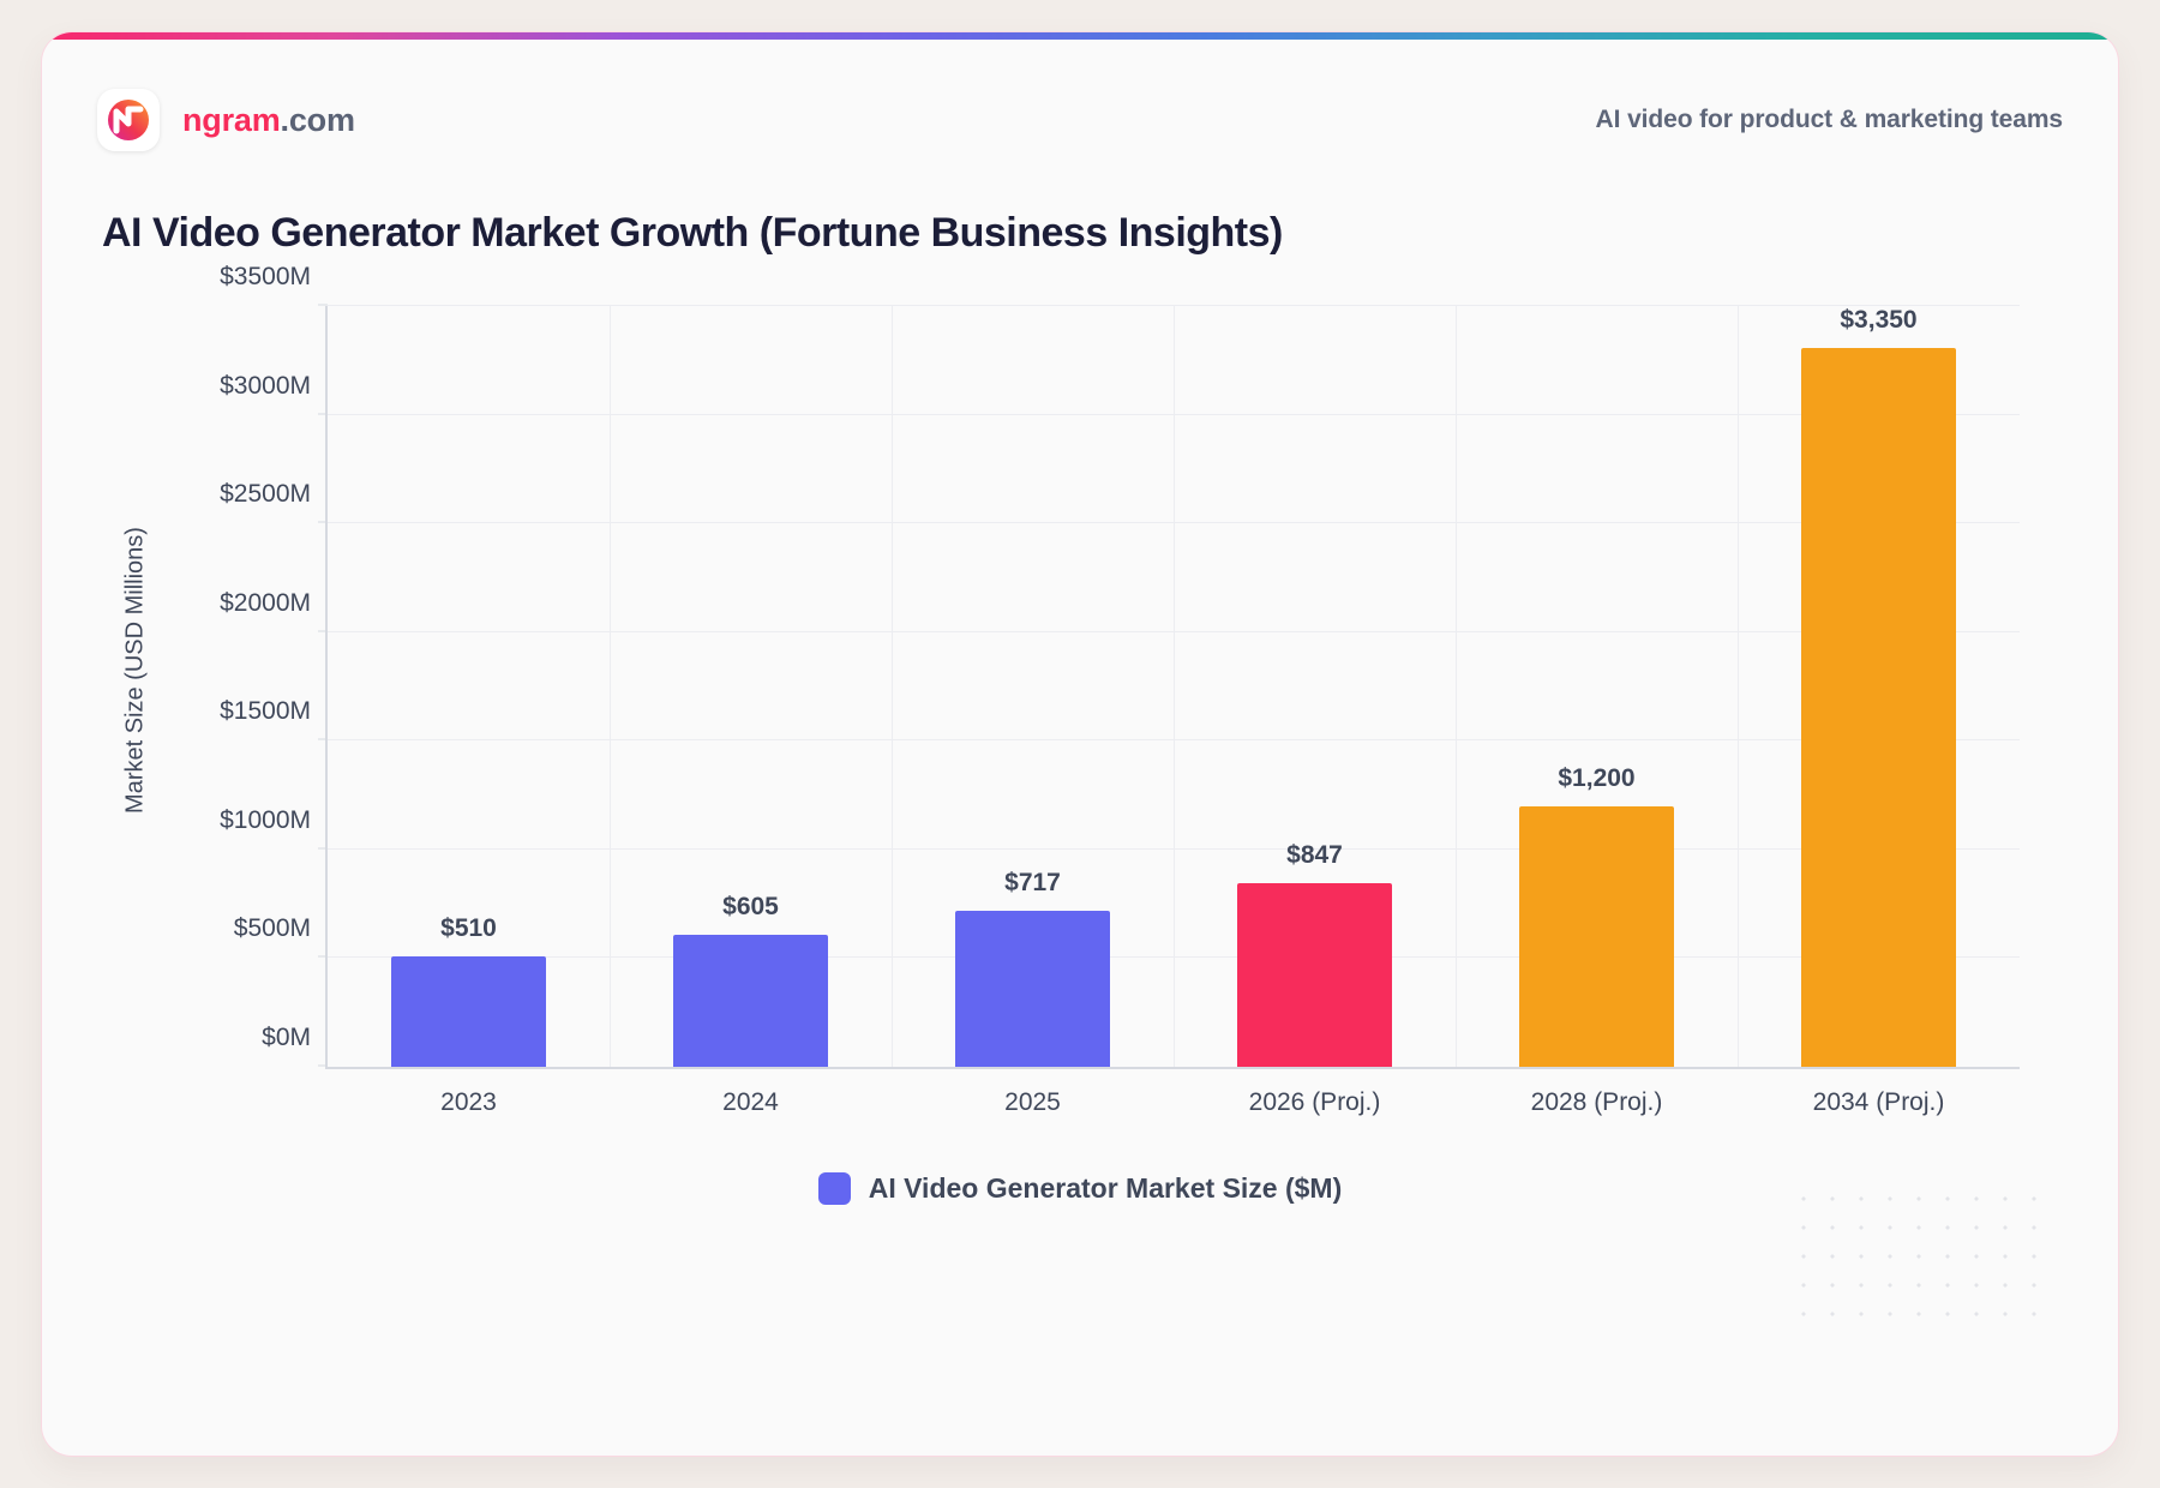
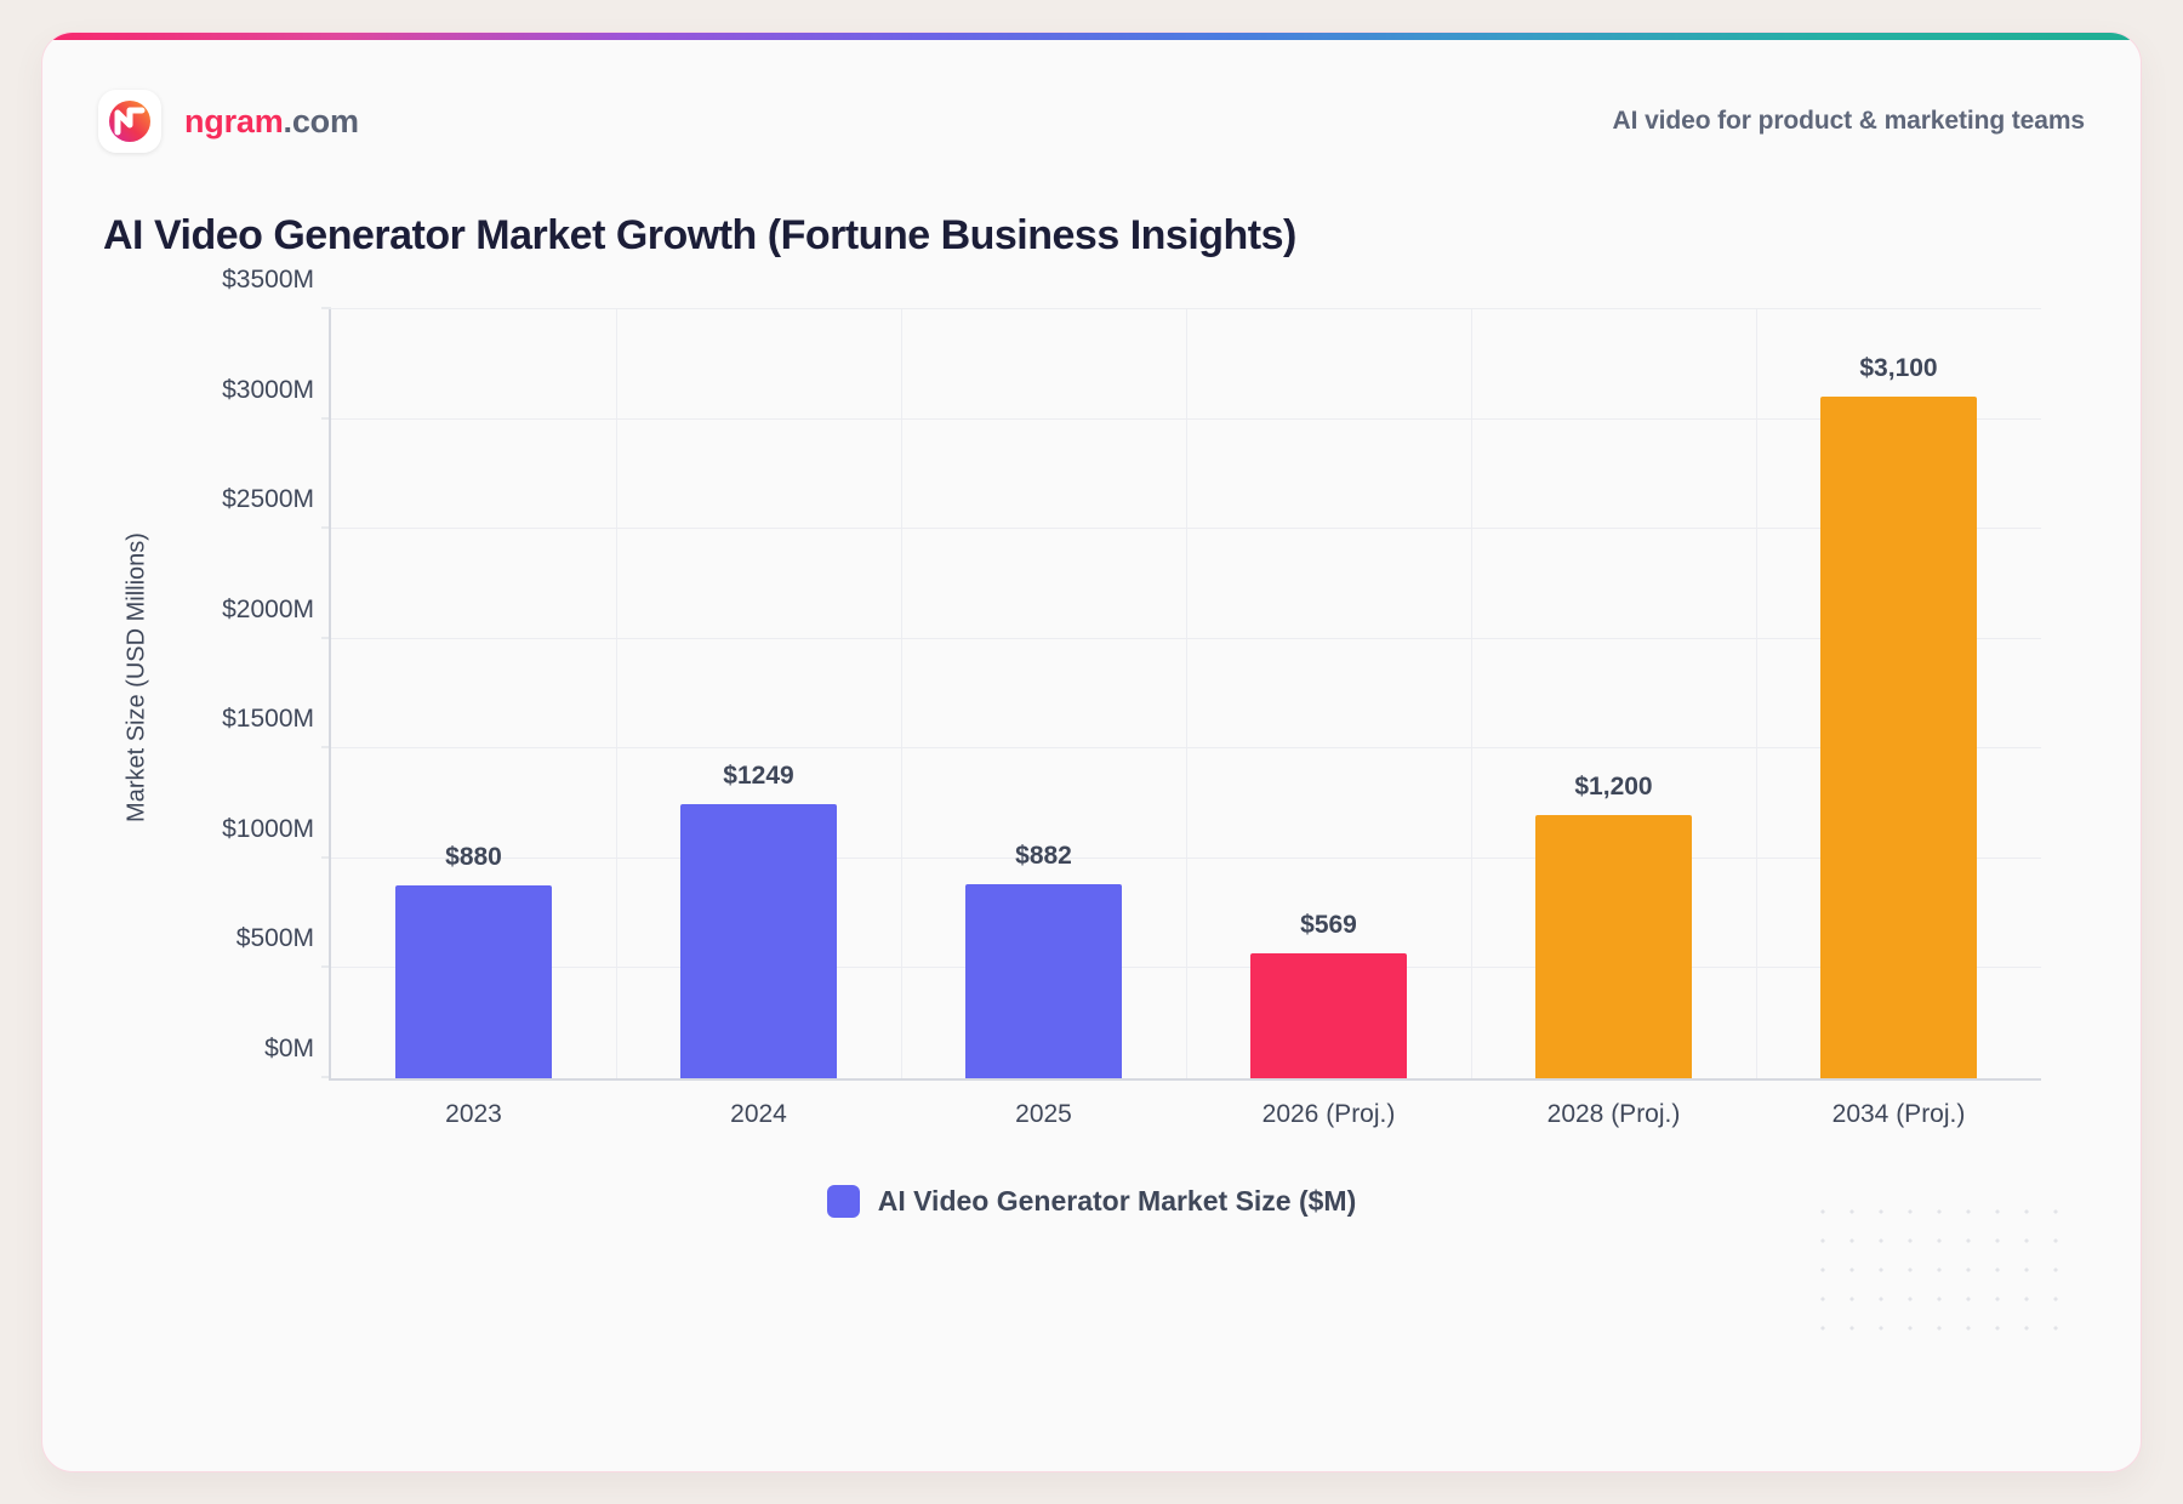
2023: $510 -> $880
2024: $605 -> $1249
2025: $717 -> $882
2026 (Proj.): $847 -> $569
2034 (Proj.): $3,350 -> $3,100
